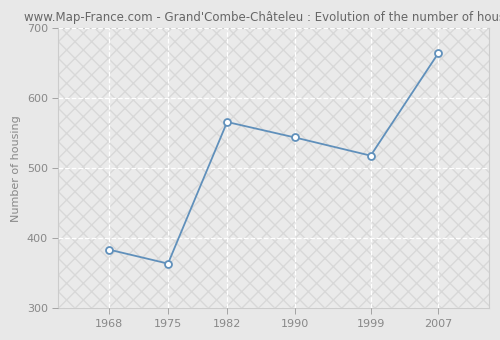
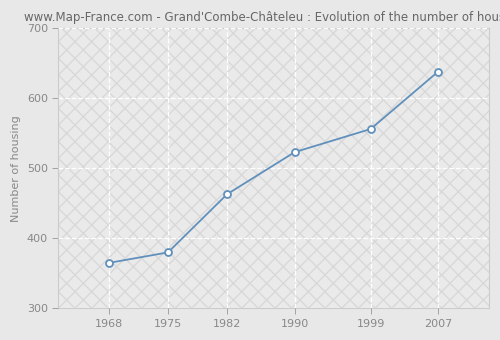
1968: 384 -> 365
1975: 364 -> 380
1982: 566 -> 463
1990: 544 -> 523
1999: 518 -> 556
2007: 664 -> 638
